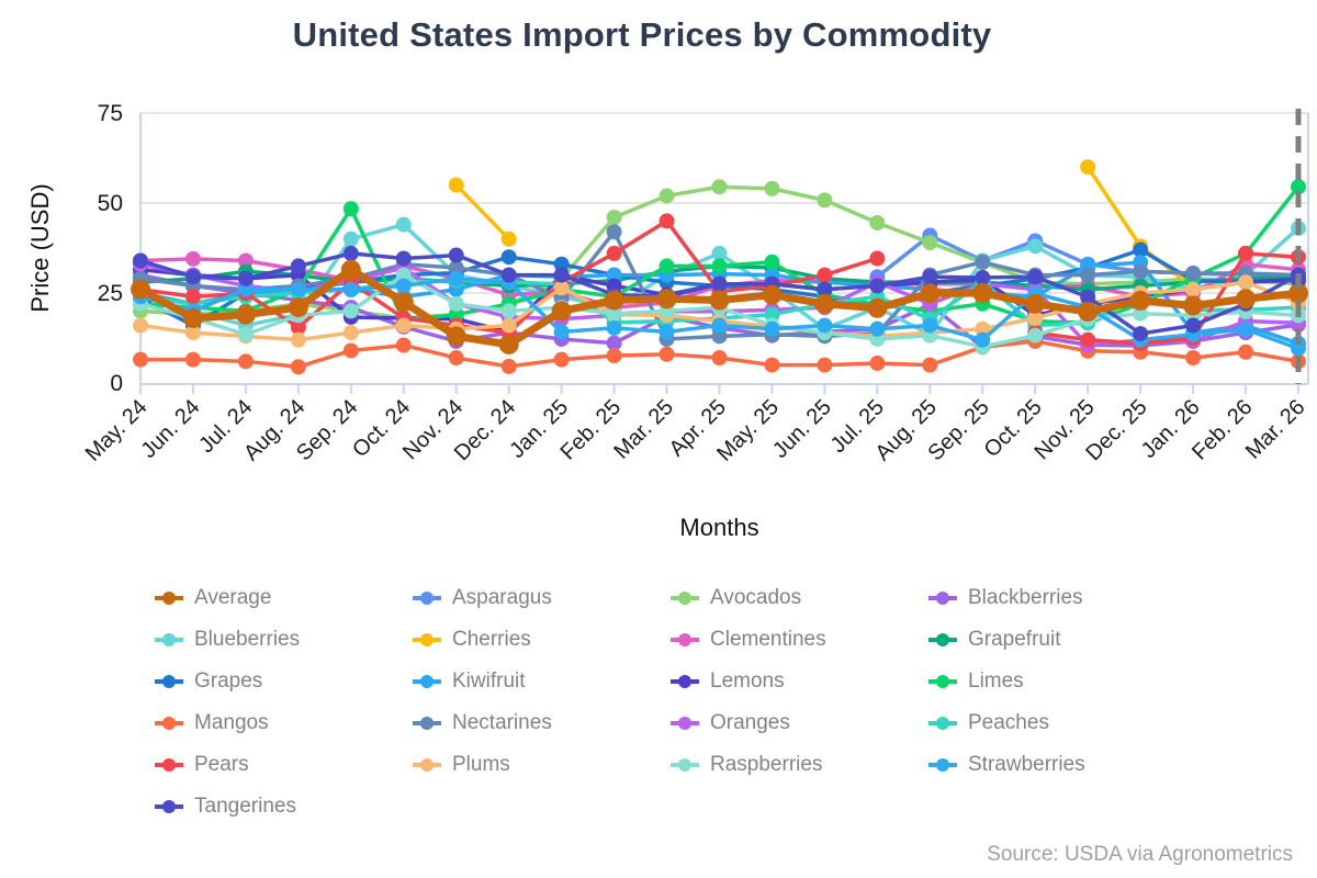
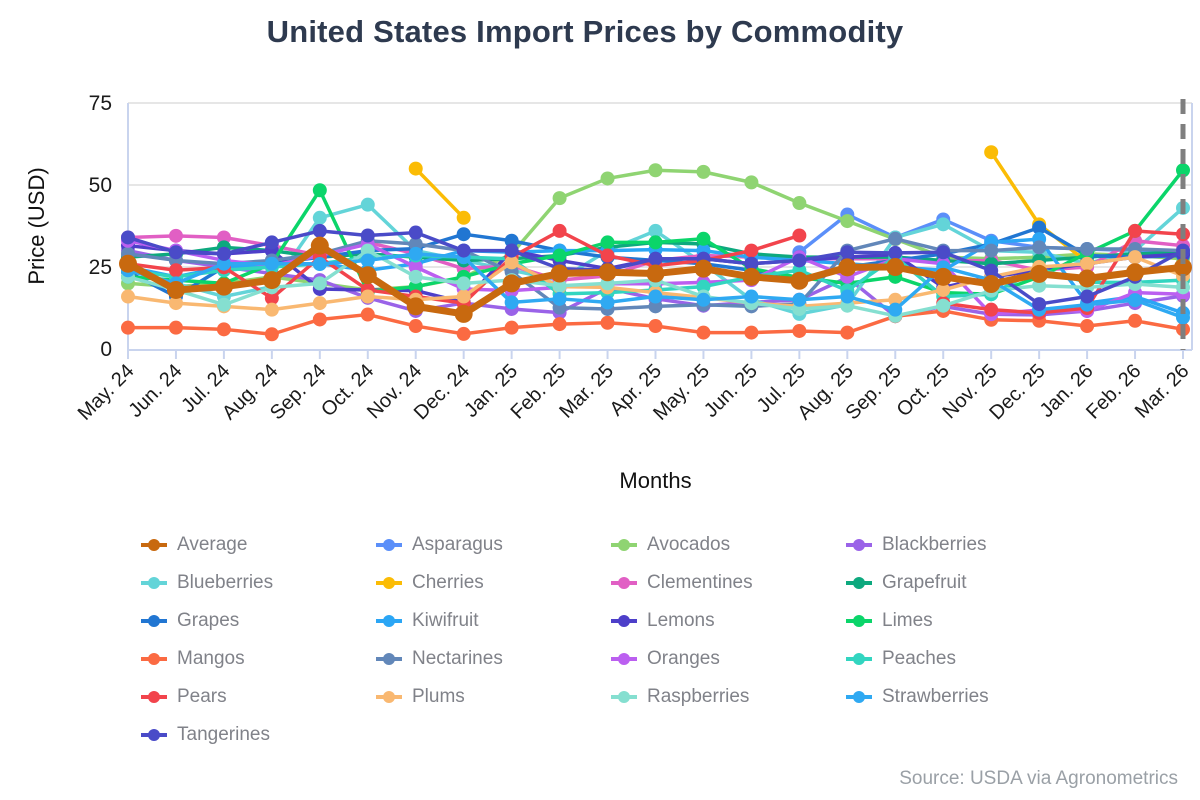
Oranges/Nov. 24: 22 -> 25
Limes/Feb. 25: 24 -> 28
Nectarines/Feb. 25: 42 -> 13
Pears/Mar. 25: 45 -> 28
Blueberries/Jul. 25: 21 -> 11
